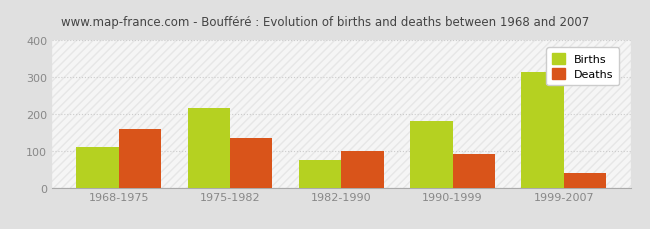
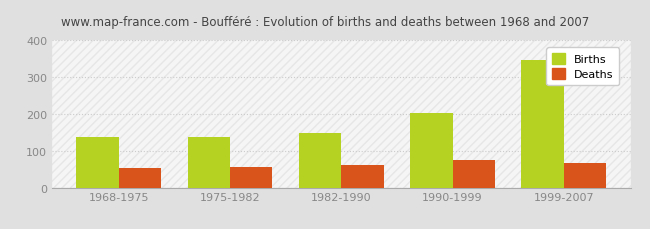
Births/1968-1975: 110 -> 138
Deaths/1968-1975: 160 -> 52
Births/1975-1982: 215 -> 138
Deaths/1975-1982: 135 -> 55
Births/1982-1990: 75 -> 148
Deaths/1982-1990: 100 -> 62
Births/1990-1999: 180 -> 203
Deaths/1990-1999: 90 -> 74
Births/1999-2007: 315 -> 346
Deaths/1999-2007: 40 -> 66
